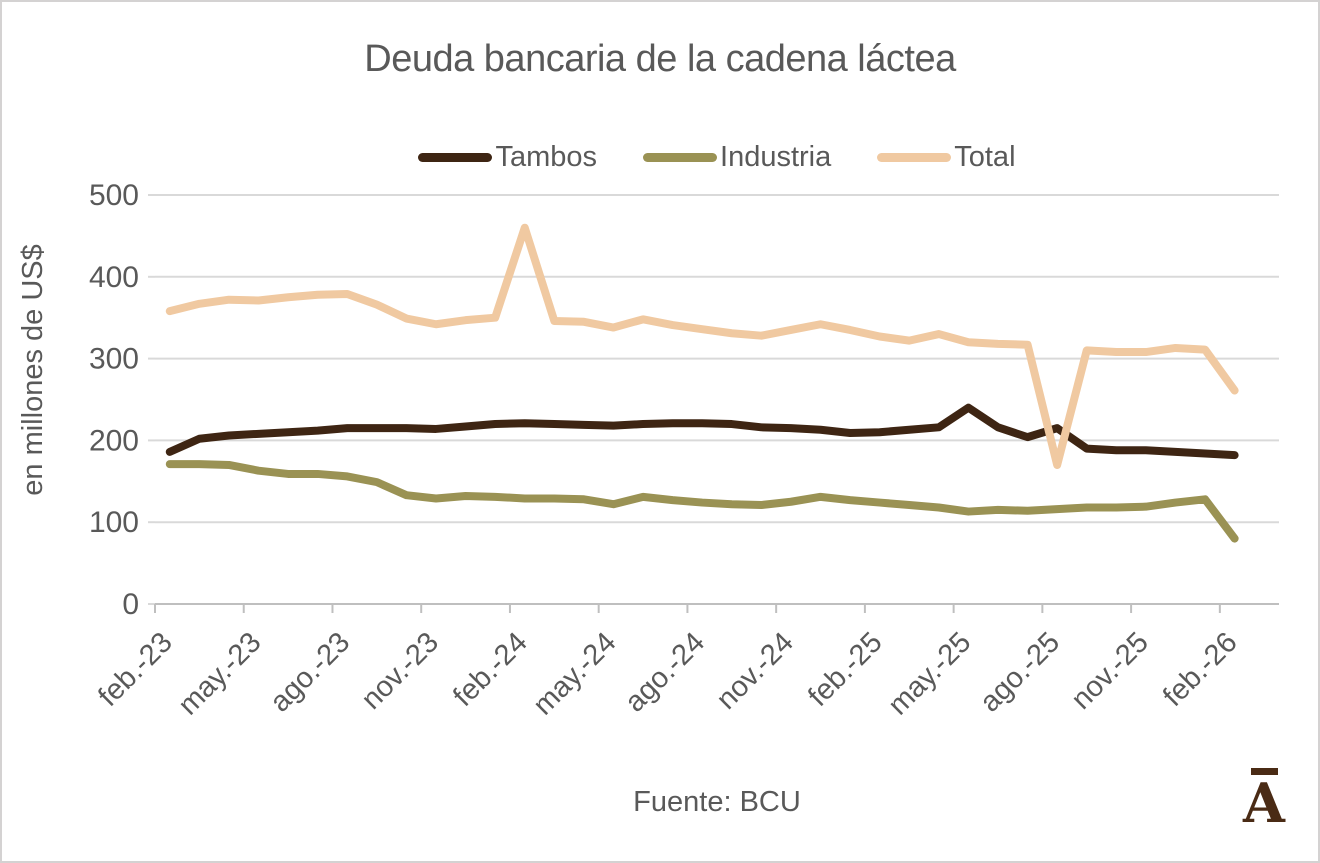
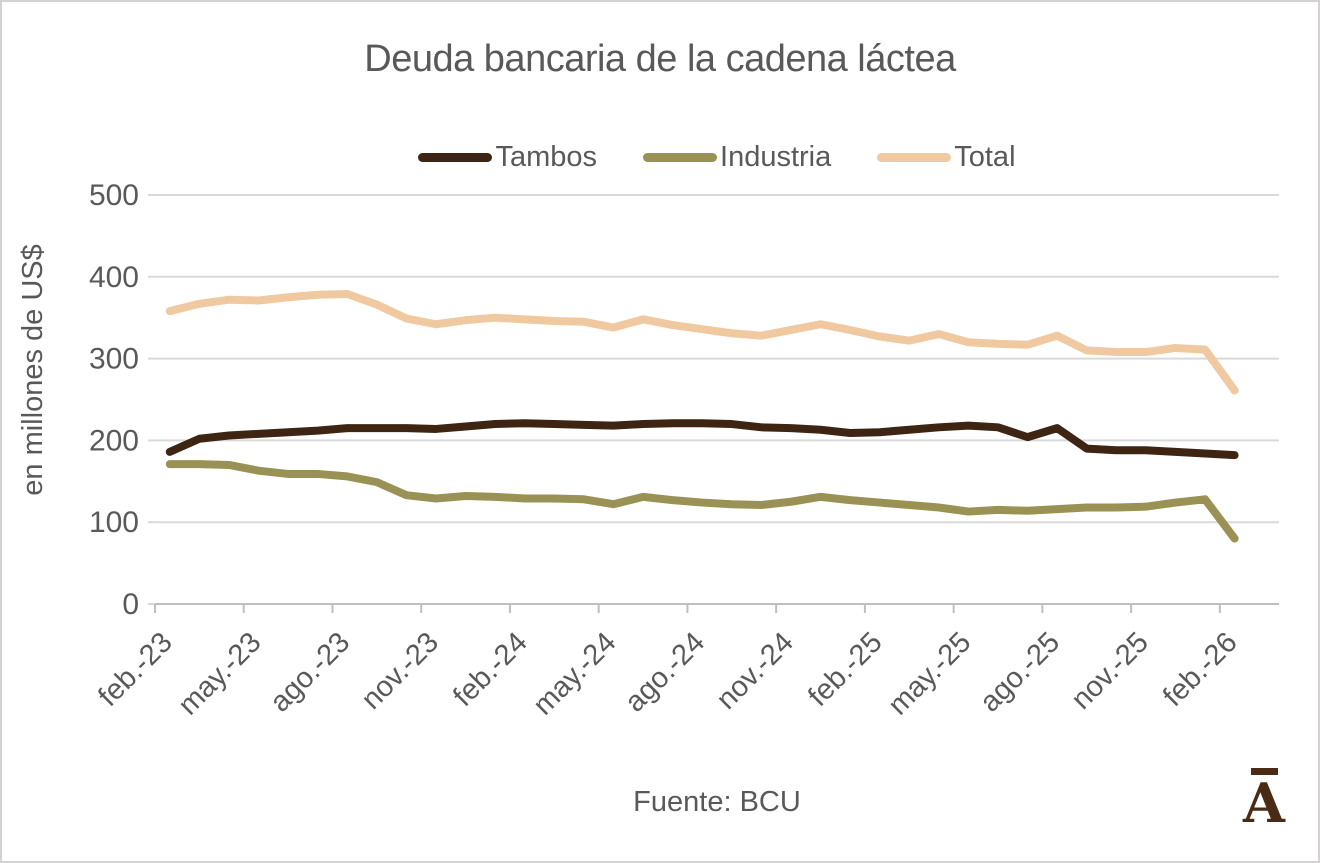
Total/feb.-24: 460 -> 350
Tambos/may.-25: 240 -> 220
Total/ago.-25: 170 -> 330
